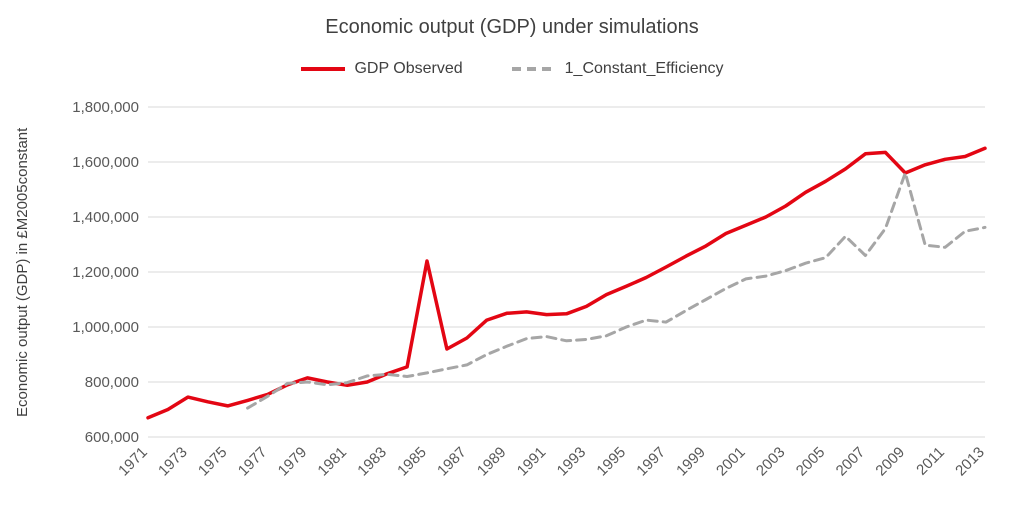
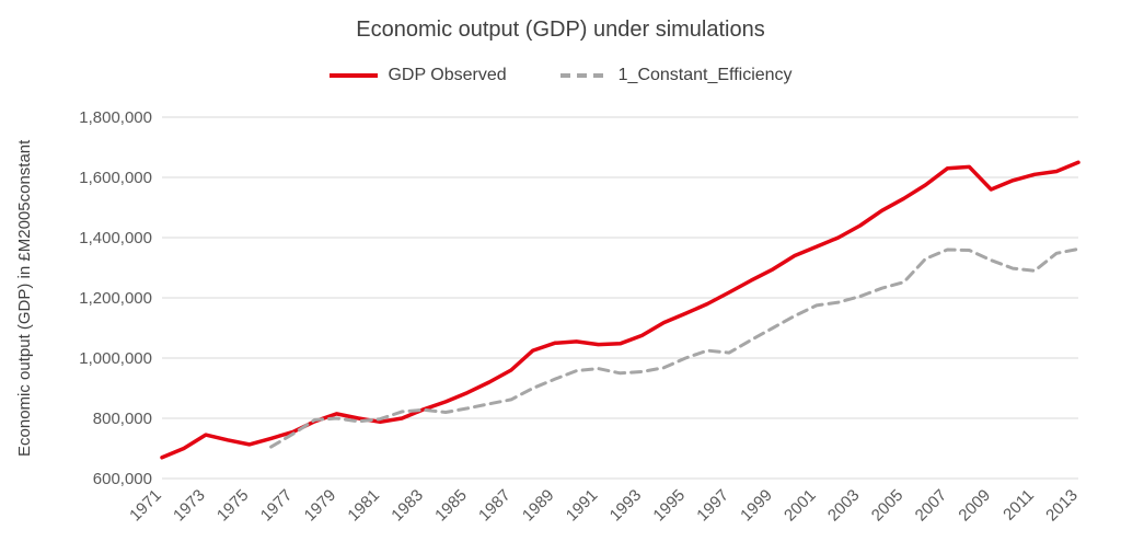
GDP Observed/1985: 1240000 -> 880000
1_Constant_Efficiency/2007: 1260000 -> 1360000
1_Constant_Efficiency/2009: 1560000 -> 1320000
